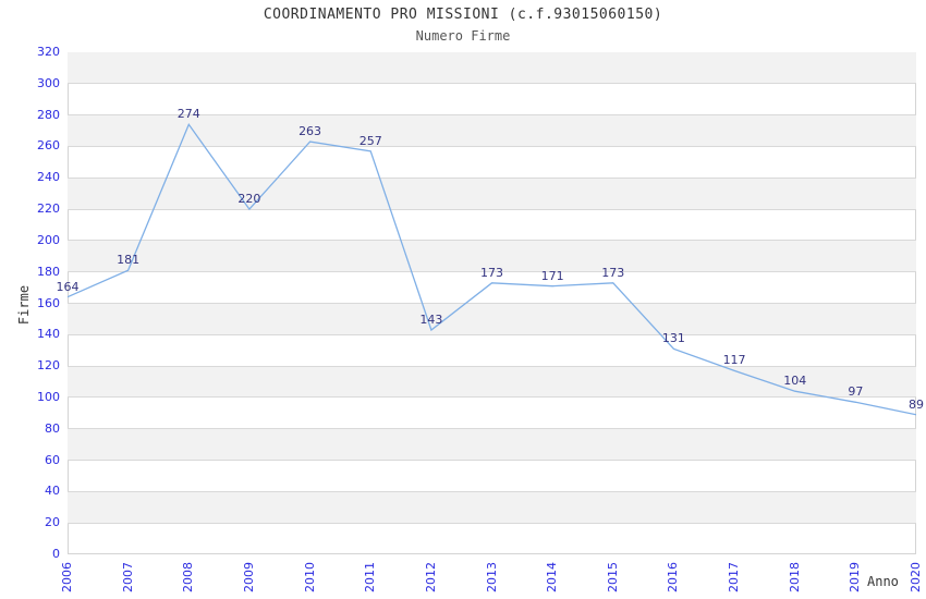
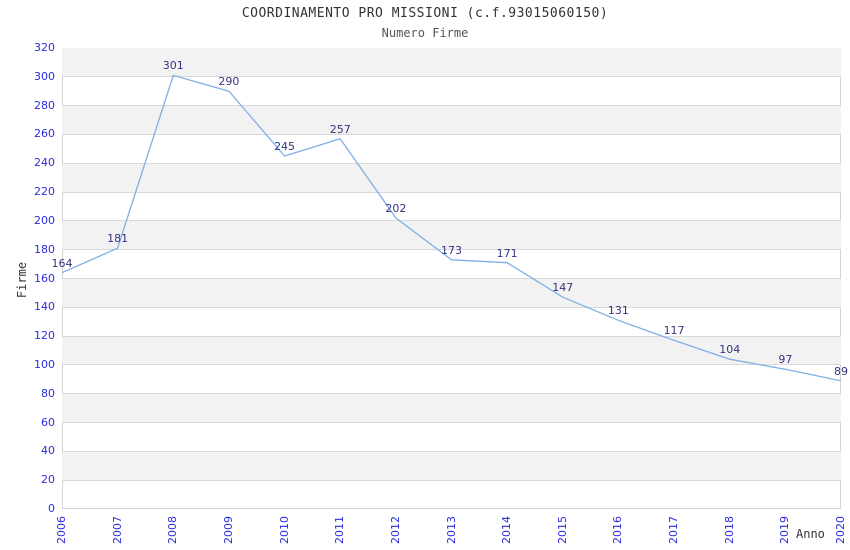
2008: 274 -> 301
2009: 220 -> 290
2010: 263 -> 245
2012: 143 -> 202
2015: 173 -> 147
